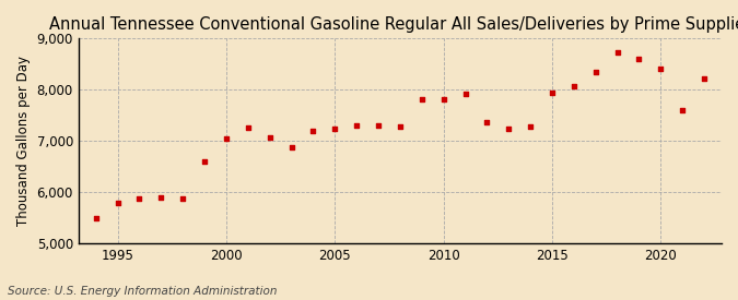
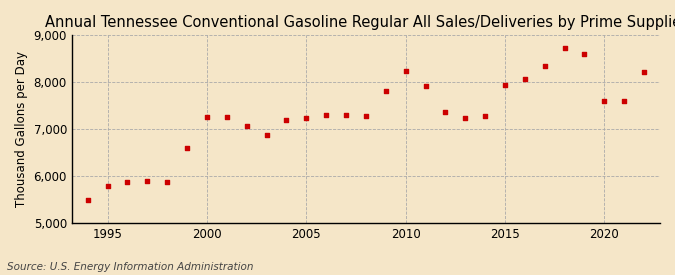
2000: 7,050 -> 7,250
2010: 7,820 -> 8,250
2020: 8,400 -> 7,600
